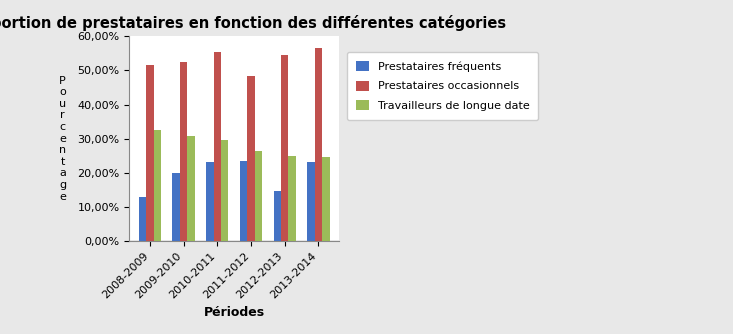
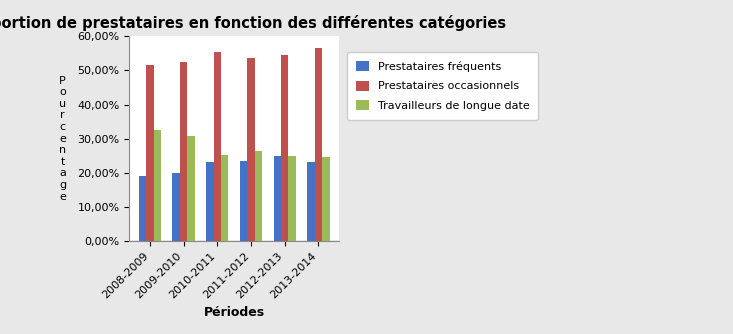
Prestataires fréquents/2008-2009: 13,0% -> 19,0%
Travailleurs de longue date/2010-2011: 29,5% -> 25,2%
Prestataires occasionnels/2011-2012: 48,5% -> 53,5%
Prestataires fréquents/2012-2013: 14,5% -> 25,0%
